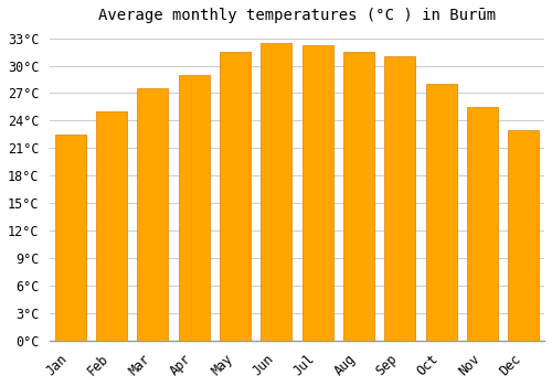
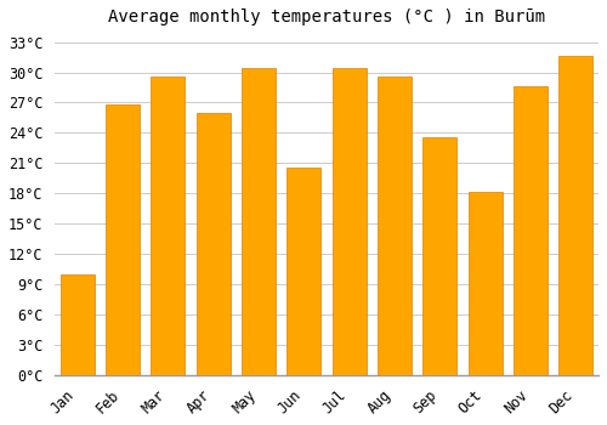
Jan: 22.5°C -> 10.0°C
Feb: 25.0°C -> 26.8°C
Mar: 27.5°C -> 29.6°C
Apr: 29.0°C -> 26.0°C
May: 31.5°C -> 30.4°C
Jun: 32.5°C -> 20.6°C
Jul: 32.2°C -> 30.4°C
Aug: 31.5°C -> 29.6°C
Sep: 31.0°C -> 23.6°C
Oct: 28.0°C -> 18.2°C
Nov: 25.5°C -> 28.6°C
Dec: 23.0°C -> 31.6°C
